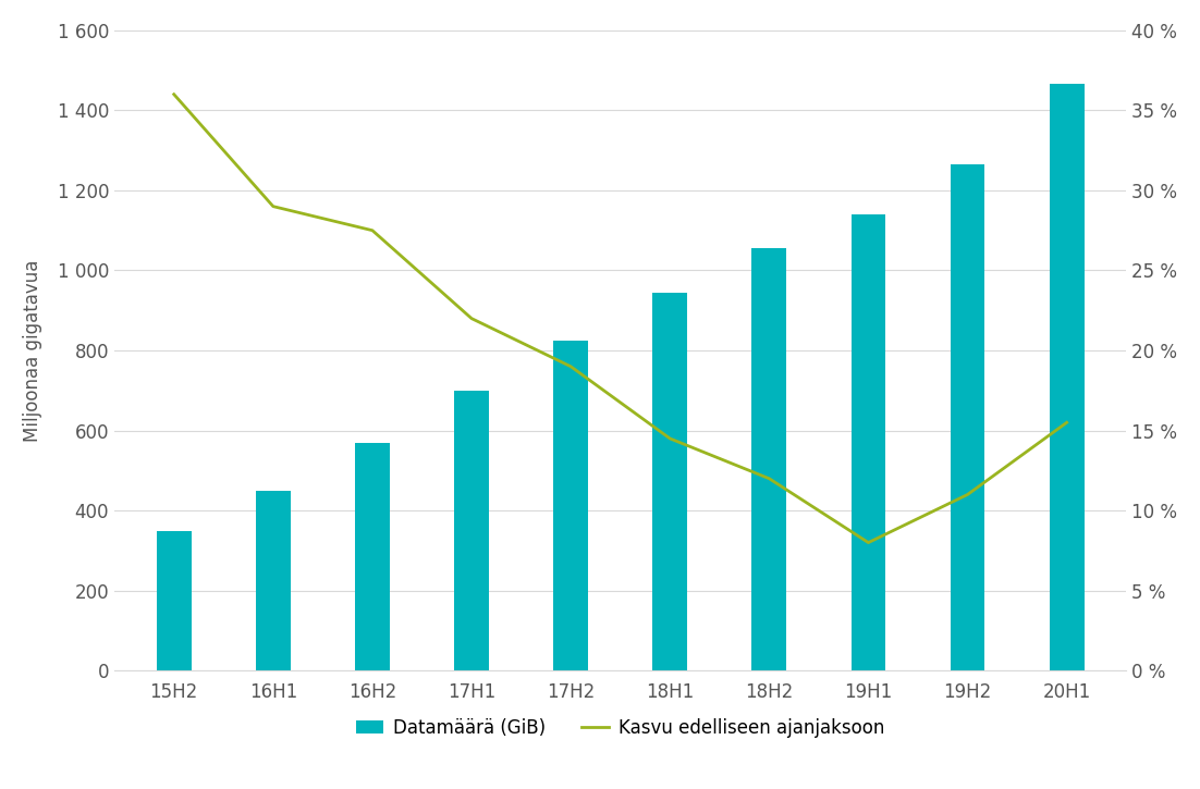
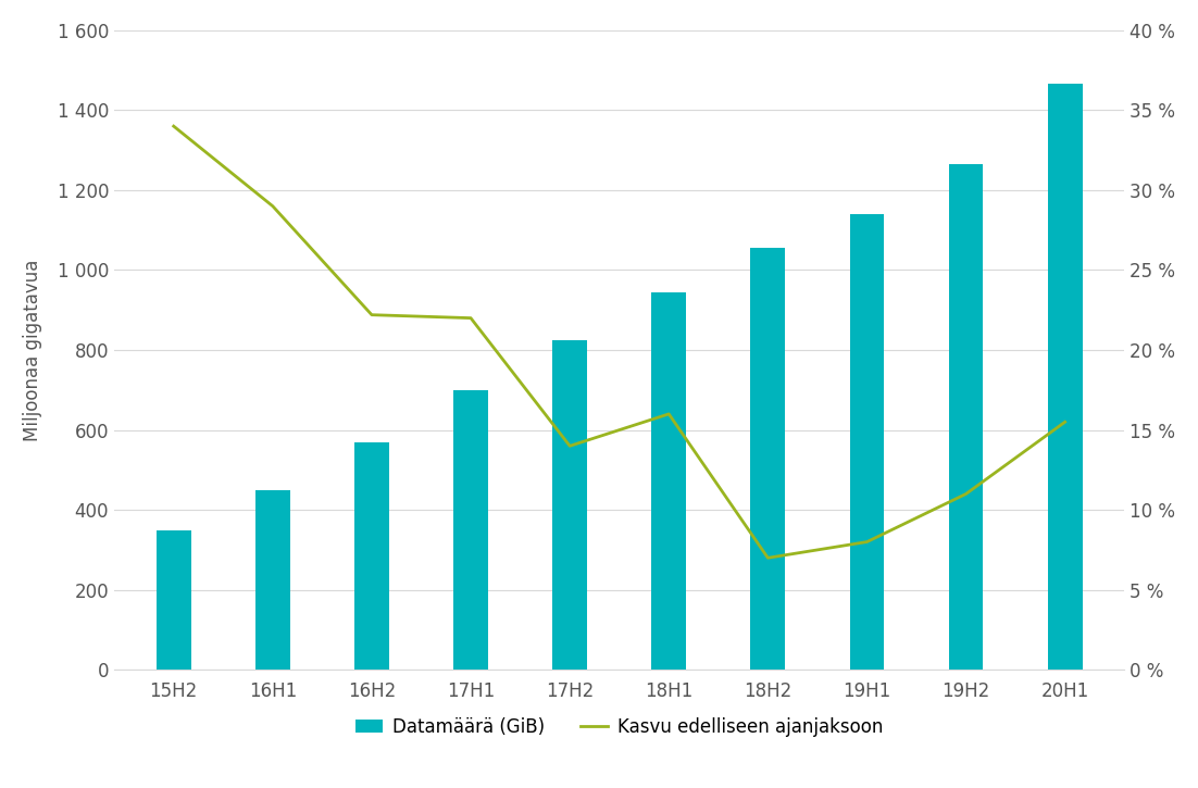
Kasvu edelliseen ajanjaksoon/15H2: 36.0 % -> 34.0 %
Kasvu edelliseen ajanjaksoon/16H2: 27.5 % -> 22.2 %
Kasvu edelliseen ajanjaksoon/17H2: 19.0 % -> 14.0 %
Kasvu edelliseen ajanjaksoon/18H1: 14.5 % -> 16.0 %
Kasvu edelliseen ajanjaksoon/18H2: 12.0 % -> 7.0 %
